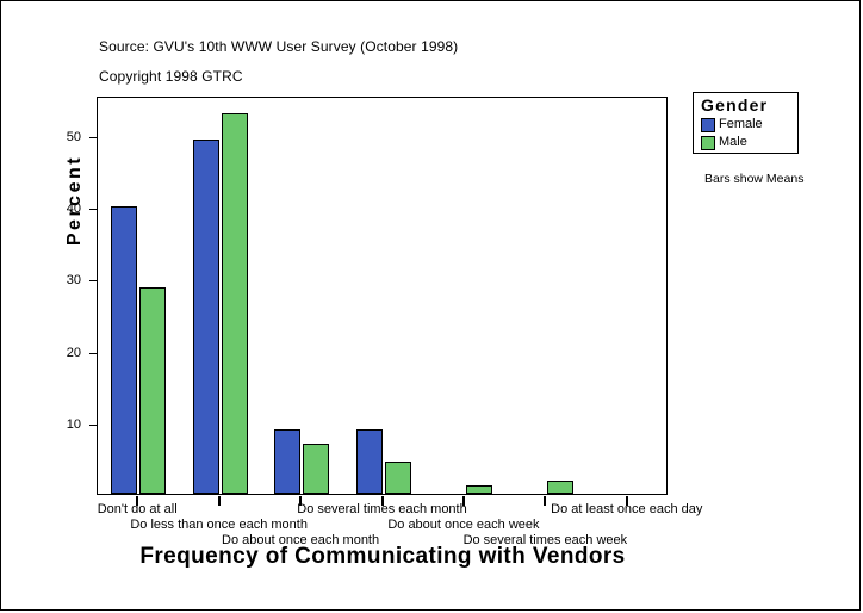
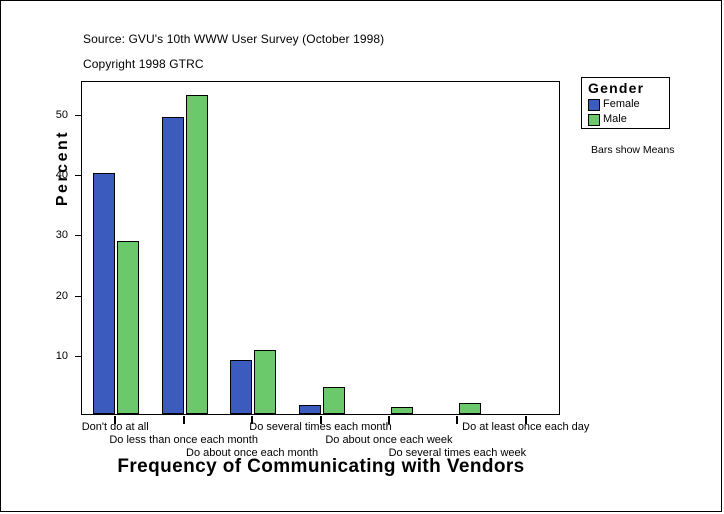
Male/Do about once each month: 7 -> 11
Female/Do several times each month: 9 -> 2
